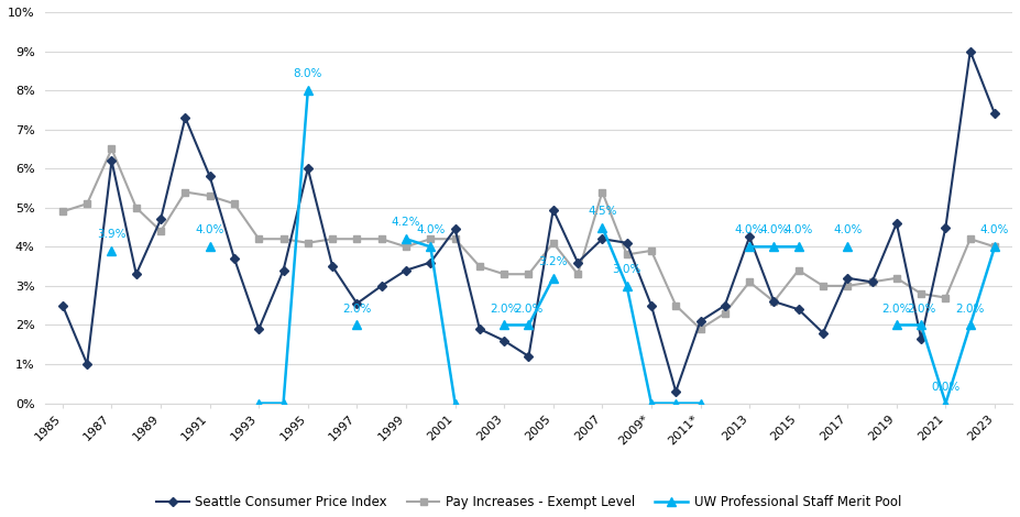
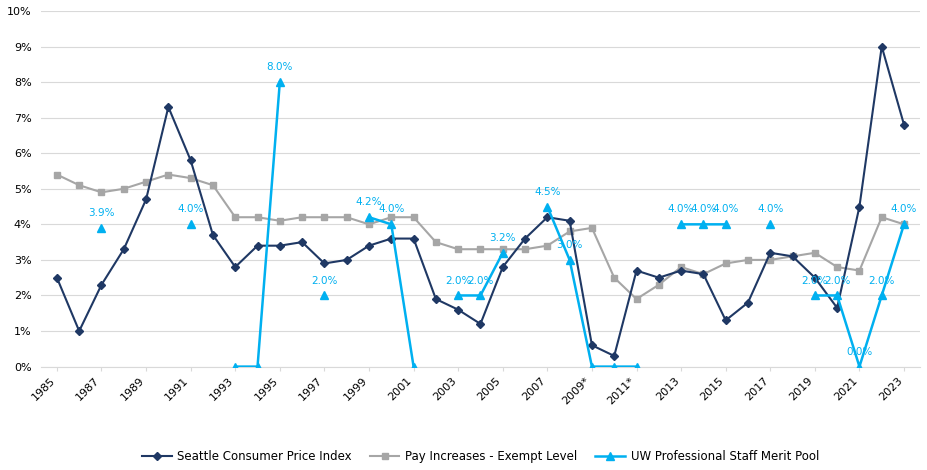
Pay Increases - Exempt Level/1985: 4.9% -> 5.4%
Seattle Consumer Price Index/1987: 6.20% -> 2.30%
Pay Increases - Exempt Level/1987: 6.5% -> 4.9%
Pay Increases - Exempt Level/1989: 4.4% -> 5.2%
Seattle Consumer Price Index/1993: 1.90% -> 2.80%
Seattle Consumer Price Index/1995: 6.00% -> 3.40%
Seattle Consumer Price Index/1997: 2.55% -> 2.90%
Seattle Consumer Price Index/2001: 4.45% -> 3.60%
Seattle Consumer Price Index/2005: 4.95% -> 2.80%
Pay Increases - Exempt Level/2005: 4.1% -> 3.3%
Pay Increases - Exempt Level/2007: 5.4% -> 3.4%
Seattle Consumer Price Index/2009*: 2.50% -> 0.60%
Seattle Consumer Price Index/2011*: 2.10% -> 2.70%
Seattle Consumer Price Index/2013: 4.25% -> 2.70%
Pay Increases - Exempt Level/2013: 3.1% -> 2.8%
Seattle Consumer Price Index/2015: 2.40% -> 1.30%
Pay Increases - Exempt Level/2015: 3.4% -> 2.9%
Seattle Consumer Price Index/2019: 4.60% -> 2.50%
Seattle Consumer Price Index/2023: 7.40% -> 6.80%
